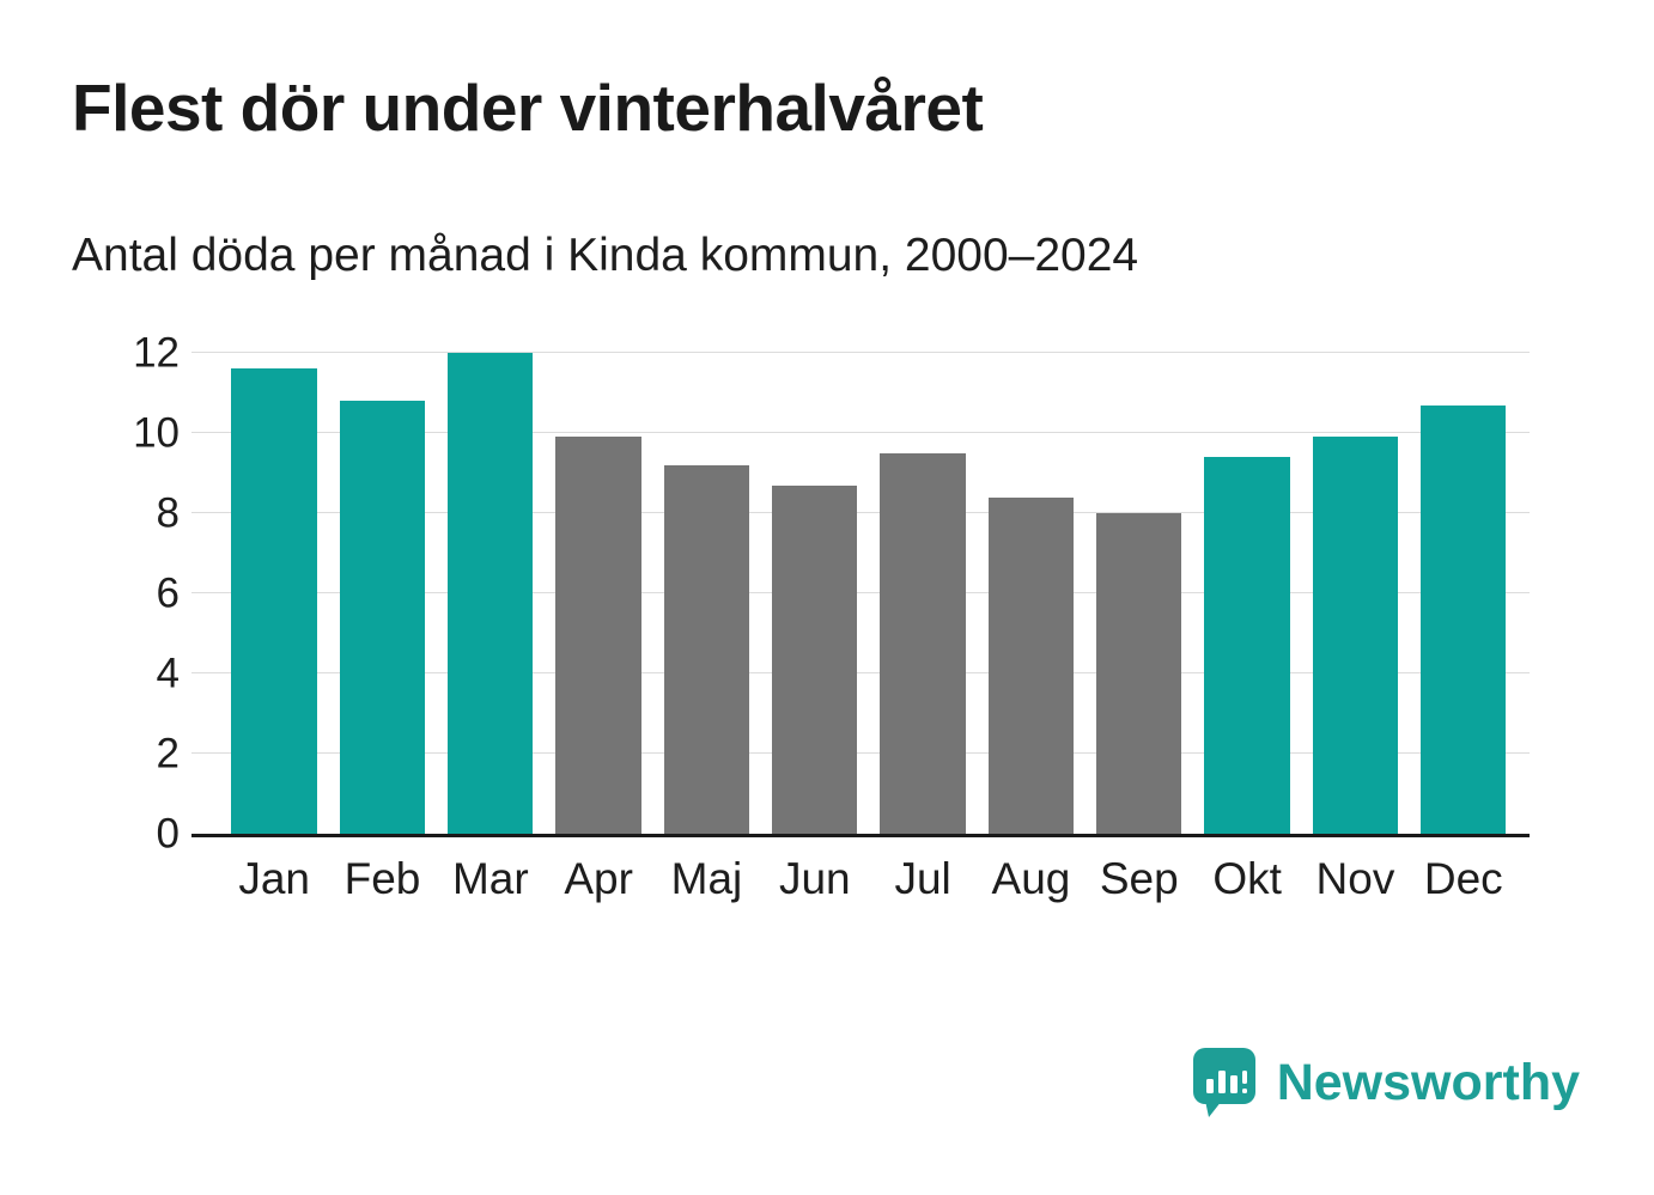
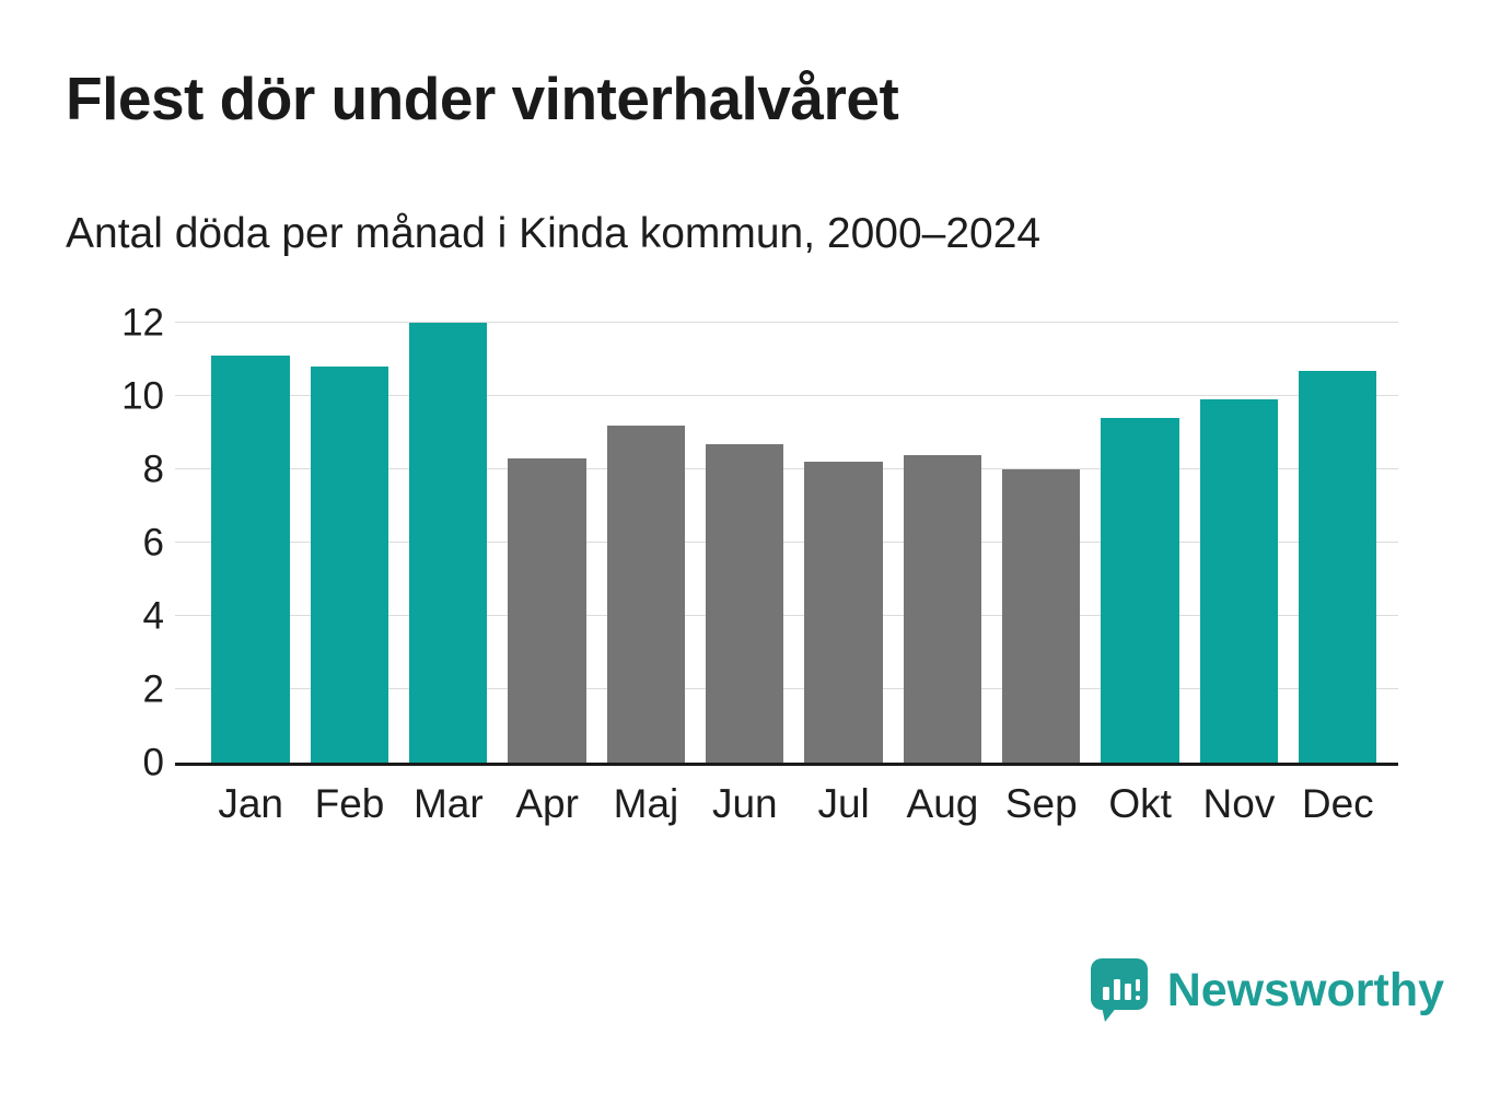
Jan: 11.6 -> 11.1
Apr: 9.9 -> 8.3
Jul: 9.5 -> 8.2
